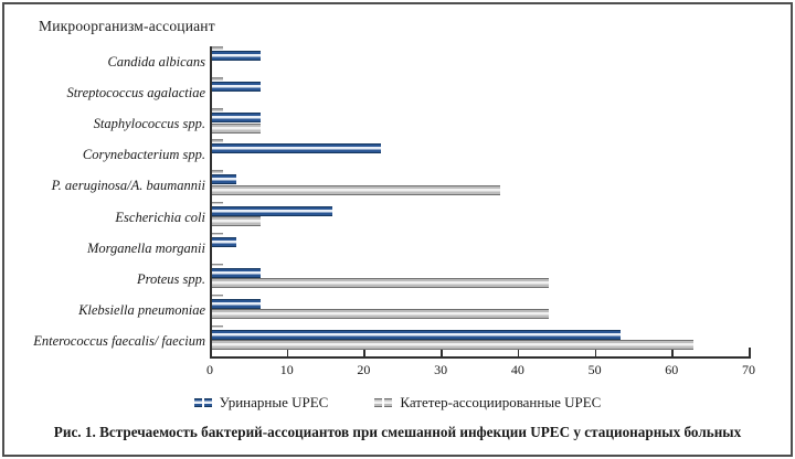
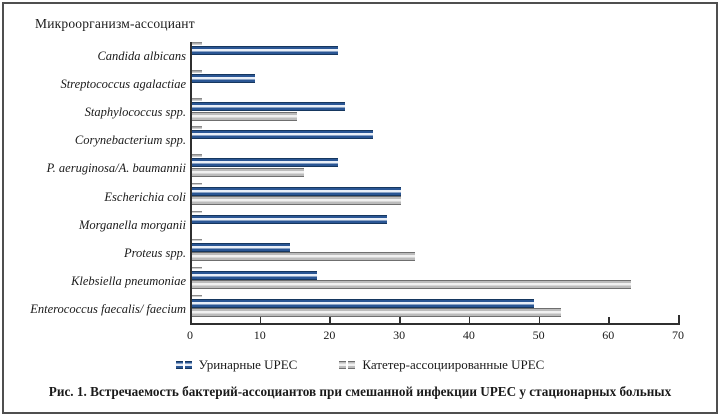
Уринарные UPEC/Candida albicans: 6 -> 21
Уринарные UPEC/Streptococcus agalactiae: 6 -> 9
Уринарные UPEC/Staphylococcus spp.: 6 -> 22
Катетер-ассоциированные UPEC/Staphylococcus spp.: 6 -> 15
Уринарные UPEC/Corynebacterium spp.: 22 -> 26
Уринарные UPEC/P. aeruginosa/A. baumannii: 3 -> 21
Катетер-ассоциированные UPEC/P. aeruginosa/A. baumannii: 38 -> 16
Уринарные UPEC/Escherichia coli: 16 -> 30
Катетер-ассоциированные UPEC/Escherichia coli: 6 -> 30
Уринарные UPEC/Morganella morganii: 3 -> 28
Уринарные UPEC/Proteus spp.: 6 -> 14
Катетер-ассоциированные UPEC/Proteus spp.: 44 -> 32
Уринарные UPEC/Klebsiella pneumoniae: 6 -> 18
Катетер-ассоциированные UPEC/Klebsiella pneumoniae: 44 -> 63
Уринарные UPEC/Enterococcus faecalis/ faecium: 53 -> 49
Катетер-ассоциированные UPEC/Enterococcus faecalis/ faecium: 62 -> 53
